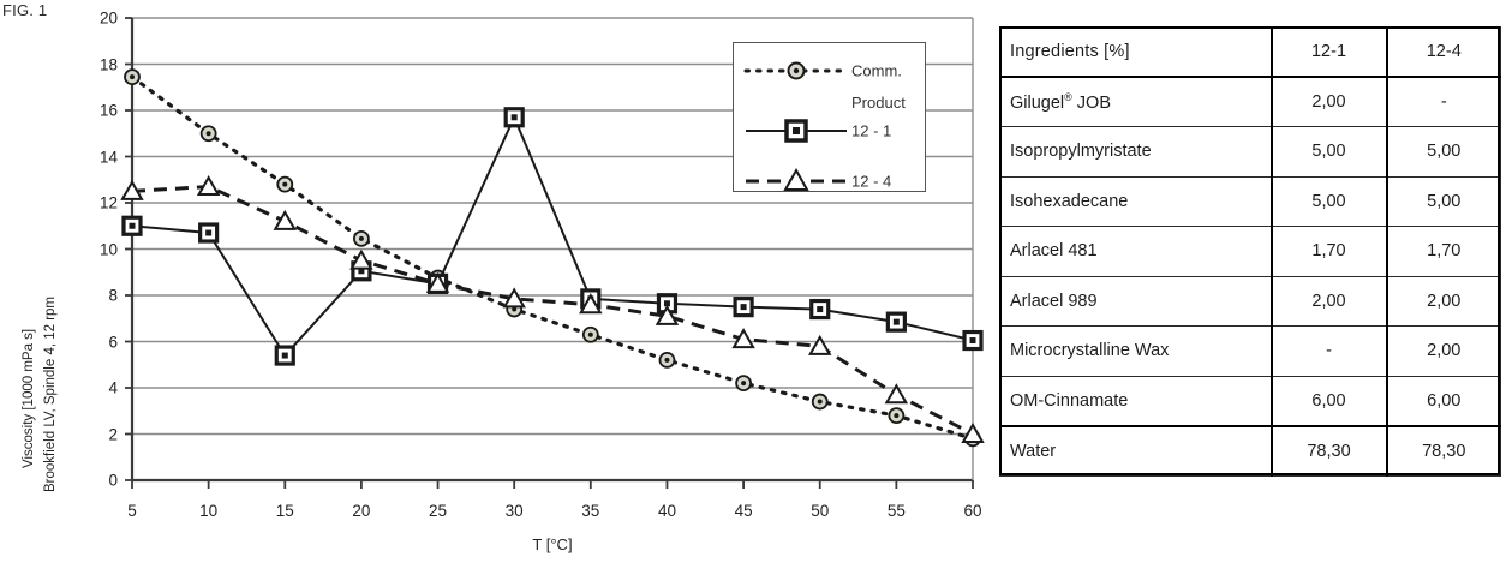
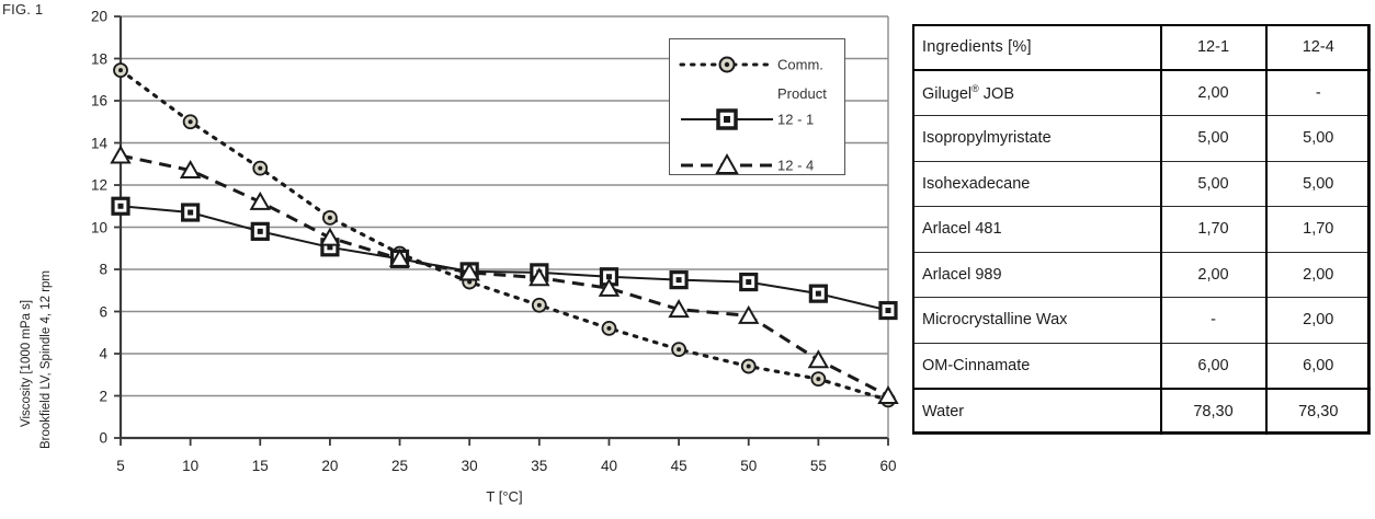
12 - 4/5: 12.5 -> 13.4
12 - 1/15: 5.4 -> 9.8
12 - 1/30: 15.7 -> 7.9
